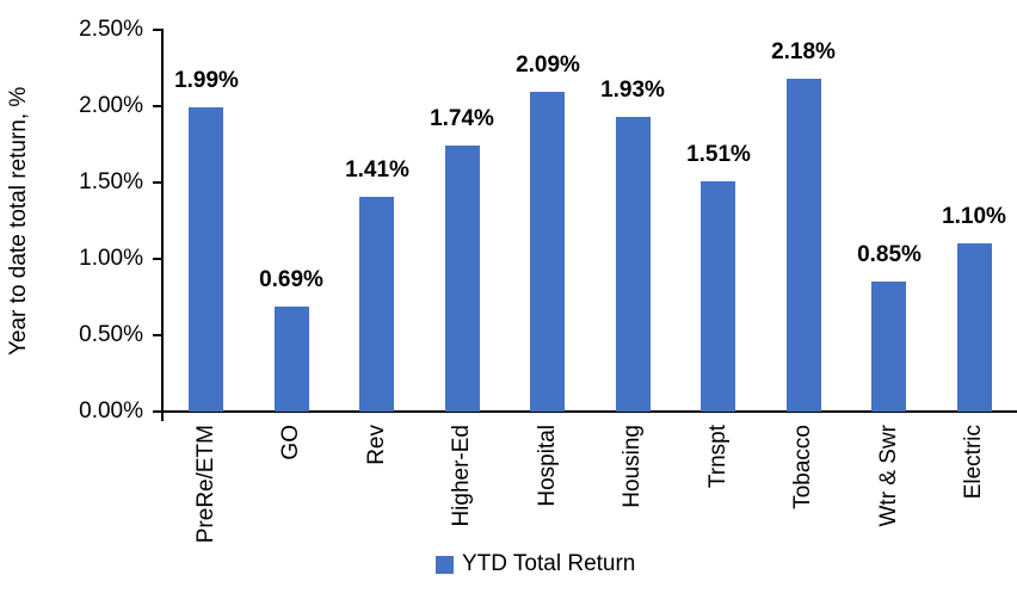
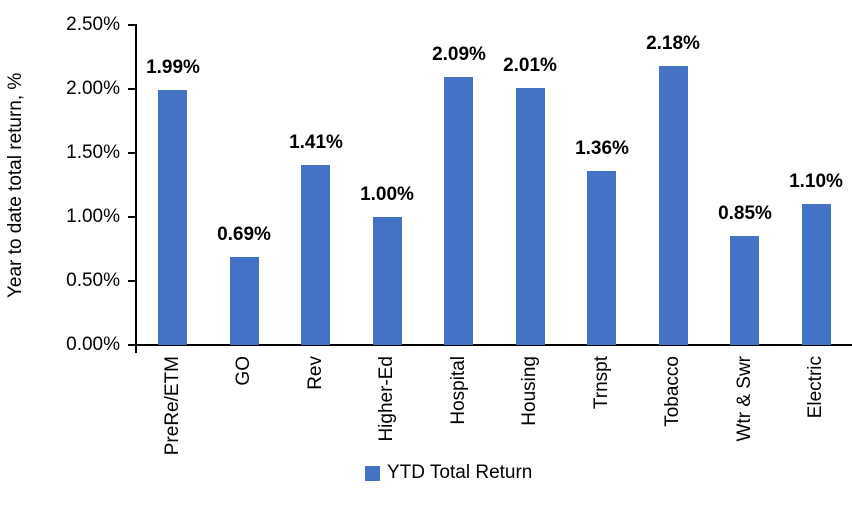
Higher-Ed: 1.74% -> 1.00%
Housing: 1.93% -> 2.01%
Trnspt: 1.51% -> 1.36%
